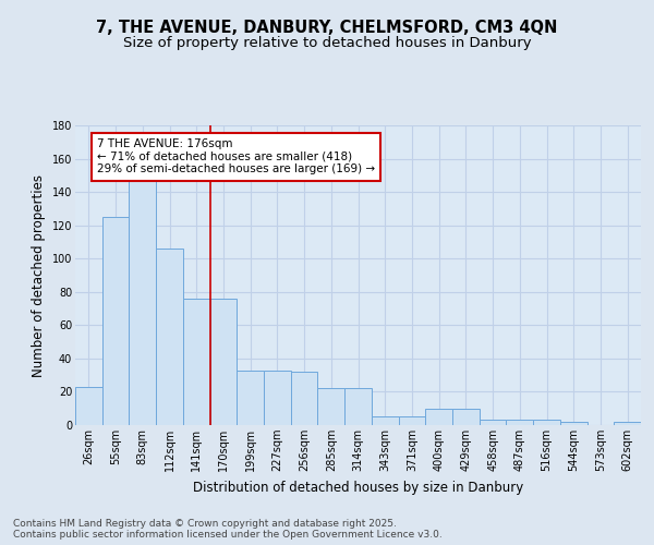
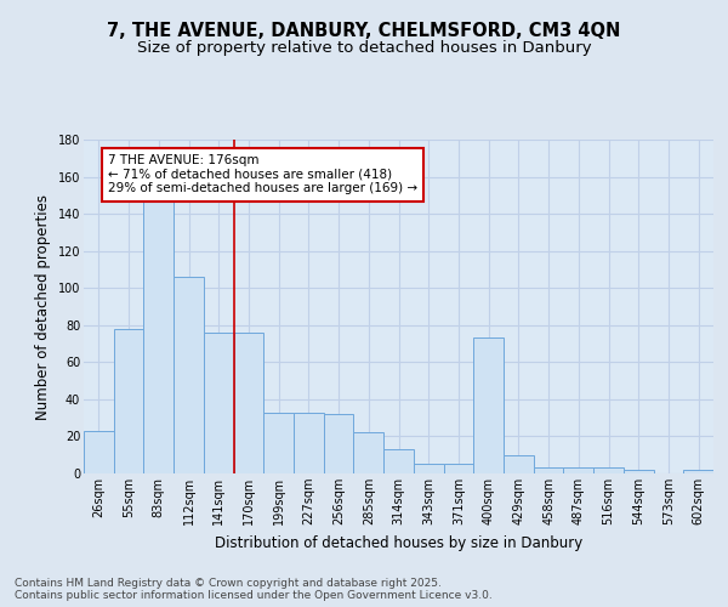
55sqm: 125 -> 78
314sqm: 22 -> 13
400sqm: 10 -> 73
